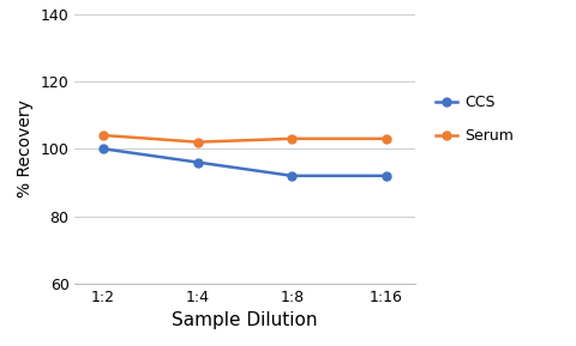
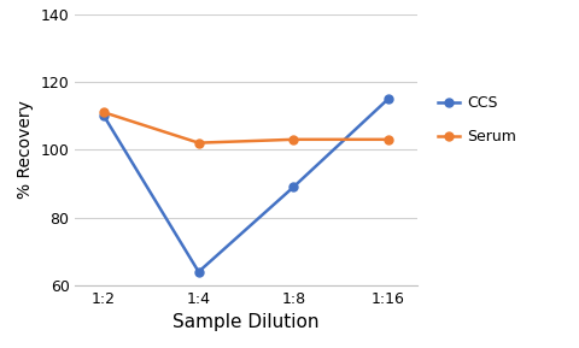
CCS/1:2: 100 -> 110
Serum/1:2: 104 -> 111
CCS/1:4: 96 -> 64
CCS/1:8: 92 -> 89
CCS/1:16: 92 -> 115
